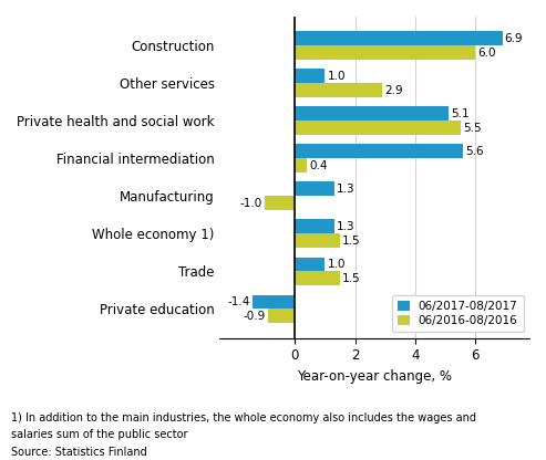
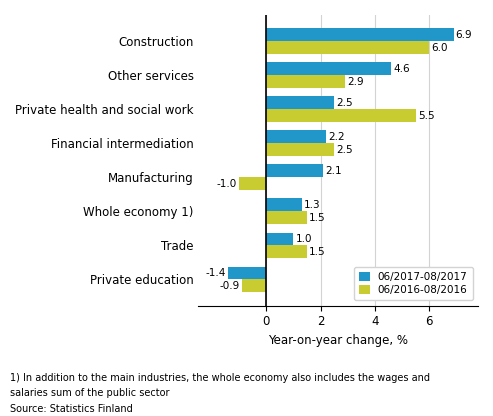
06/2017-08/2017/Other services: 1.0 -> 4.6
06/2017-08/2017/Private health and social work: 5.1 -> 2.5
06/2017-08/2017/Financial intermediation: 5.6 -> 2.2
06/2016-08/2016/Financial intermediation: 0.4 -> 2.5
06/2017-08/2017/Manufacturing: 1.3 -> 2.1
